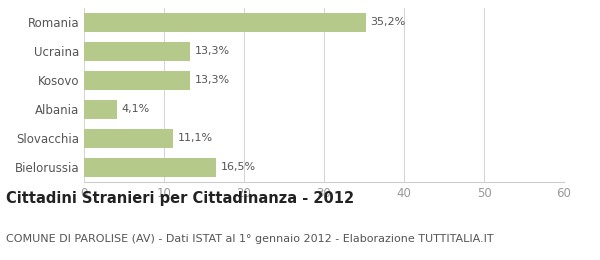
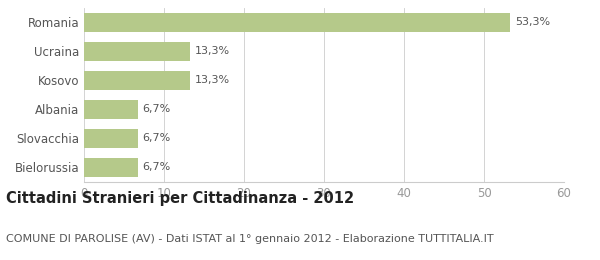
Romania: 35,2% -> 53,3%
Albania: 4,1% -> 6,7%
Slovacchia: 11,1% -> 6,7%
Bielorussia: 16,5% -> 6,7%
